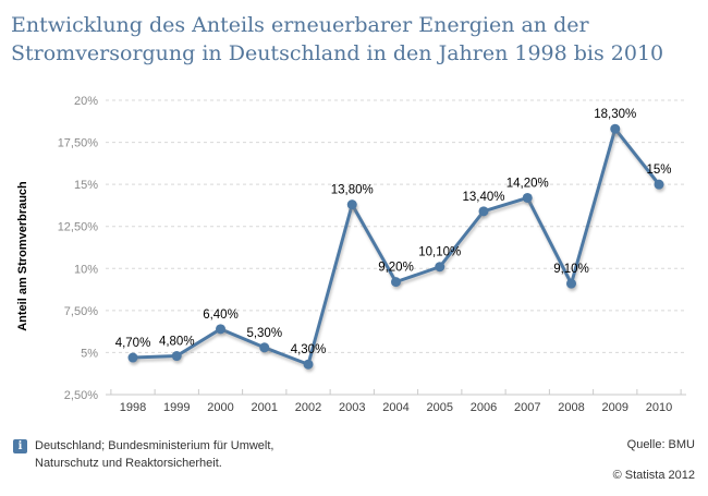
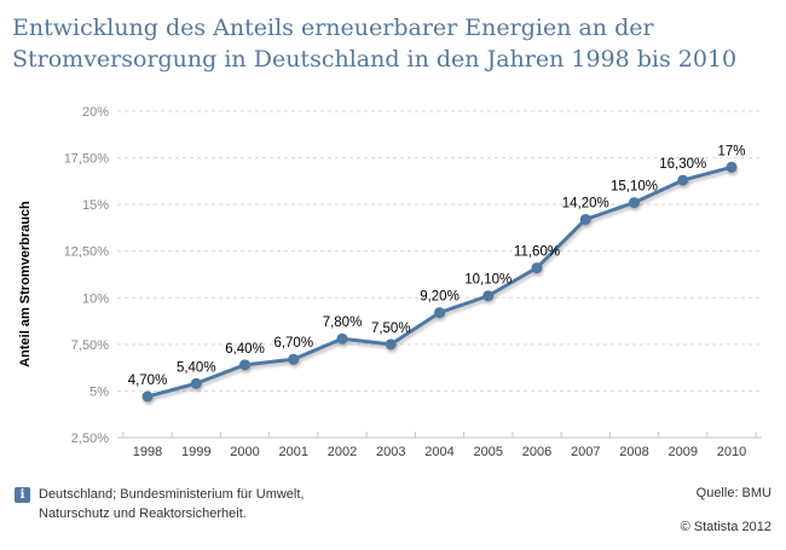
1999: 4,80% -> 5,40%
2001: 5,30% -> 6,70%
2002: 4,30% -> 7,80%
2003: 13,80% -> 7,50%
2006: 13,40% -> 11,60%
2008: 9,10% -> 15,10%
2009: 18,30% -> 16,30%
2010: 15% -> 17%
